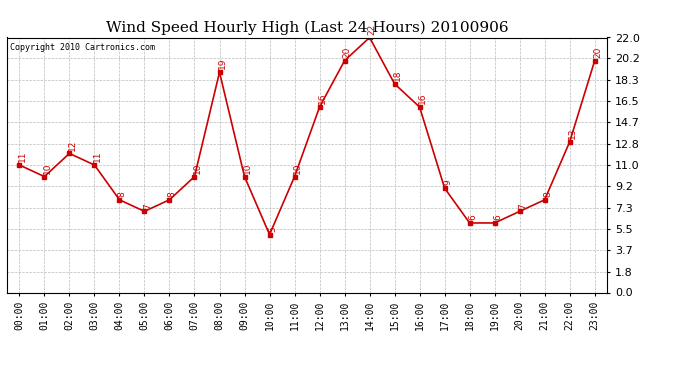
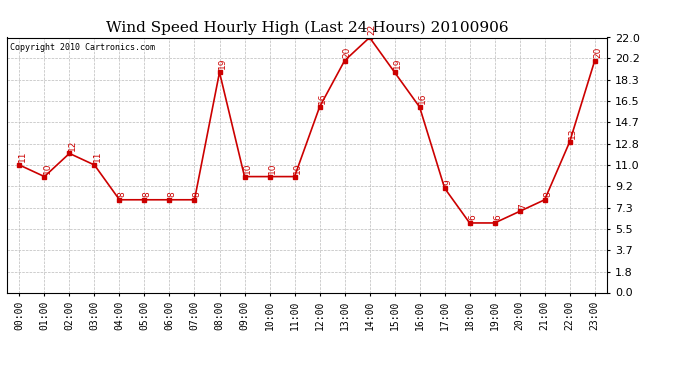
05:00: 7 -> 8
07:00: 10 -> 8
10:00: 5 -> 10
15:00: 18 -> 19
